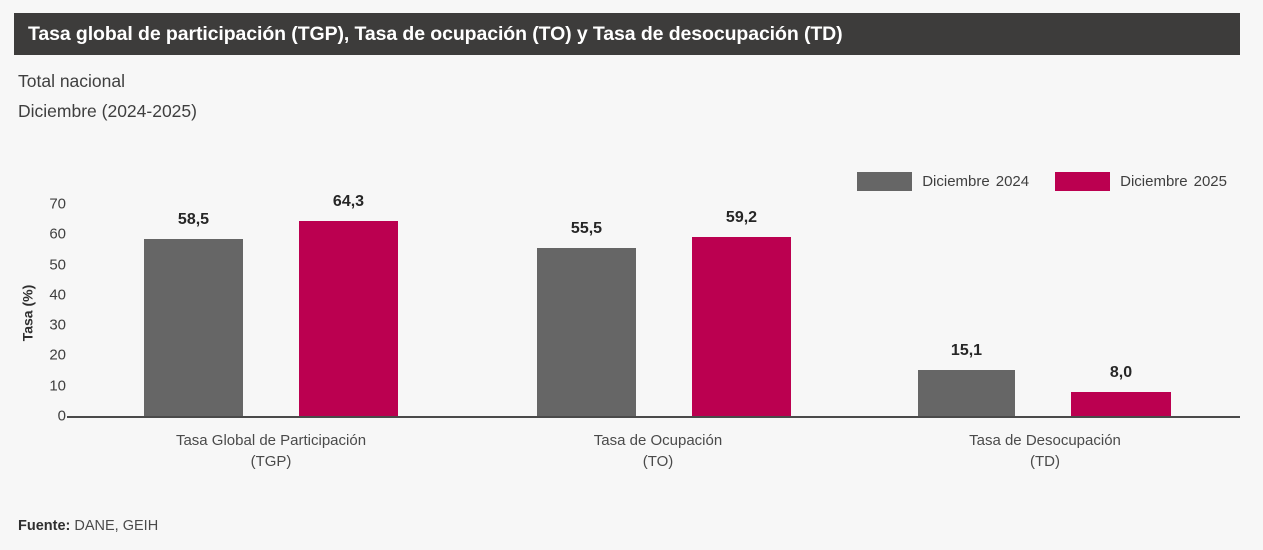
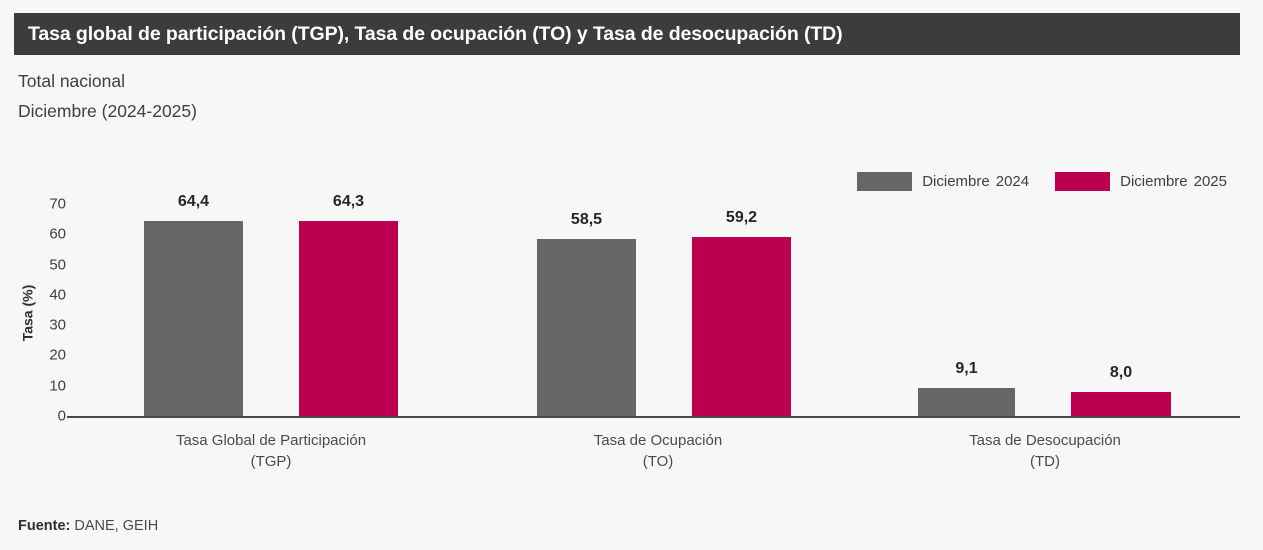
Diciembre 2024/Tasa Global de Participación (TGP): 58,5 -> 64,4
Diciembre 2024/Tasa de Ocupación (TO): 55,5 -> 58,5
Diciembre 2024/Tasa de Desocupación (TD): 15,1 -> 9,1
